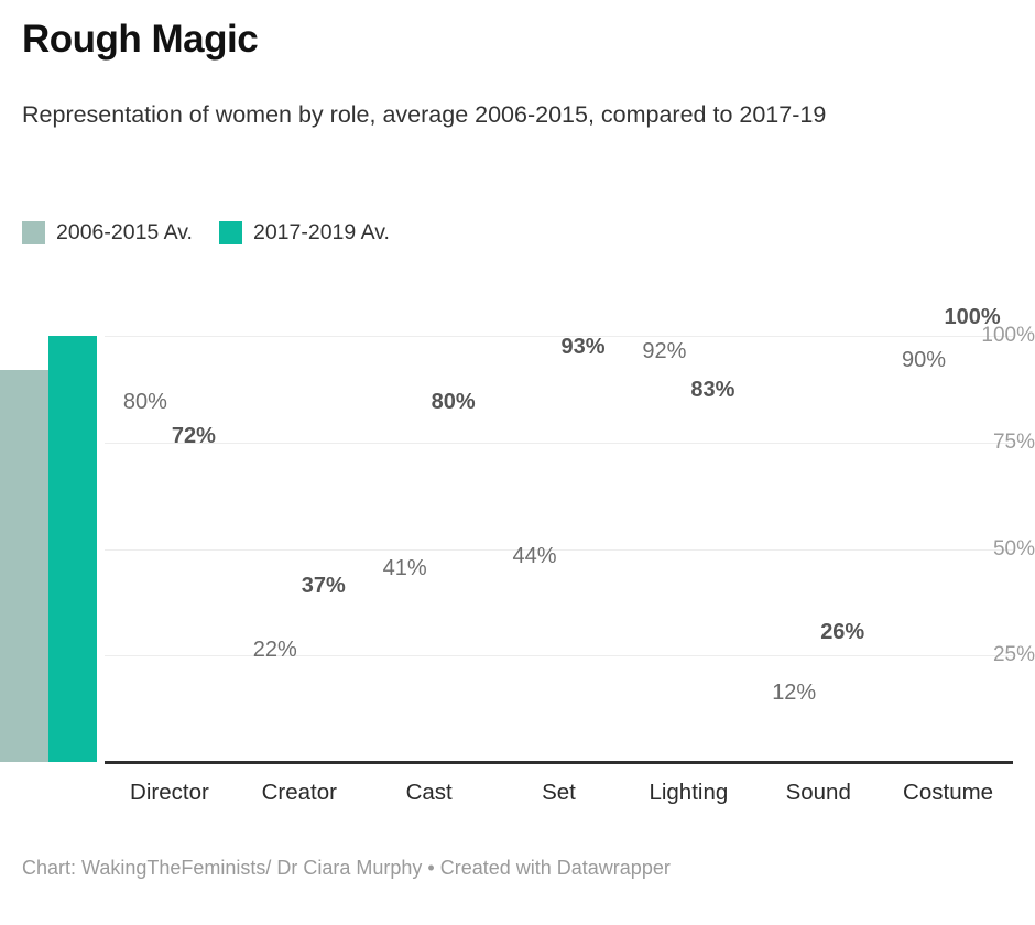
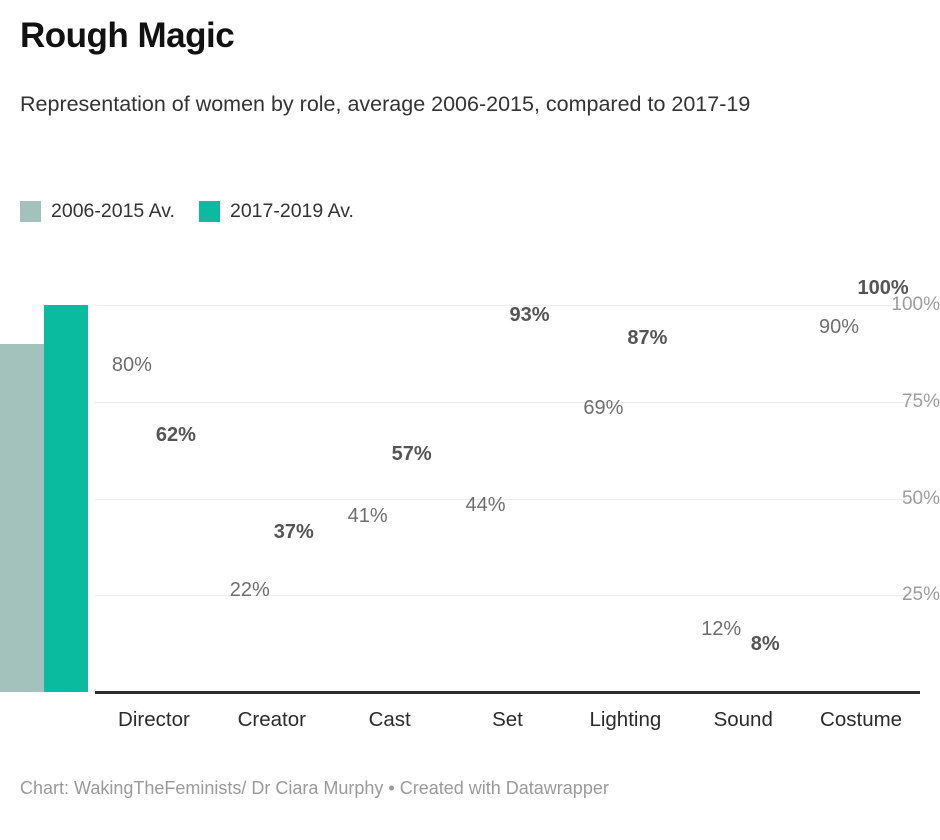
2017-2019 Av./Director: 72% -> 62%
2017-2019 Av./Cast: 80% -> 57%
2006-2015 Av./Lighting: 92% -> 69%
2017-2019 Av./Lighting: 83% -> 87%
2017-2019 Av./Sound: 26% -> 8%
